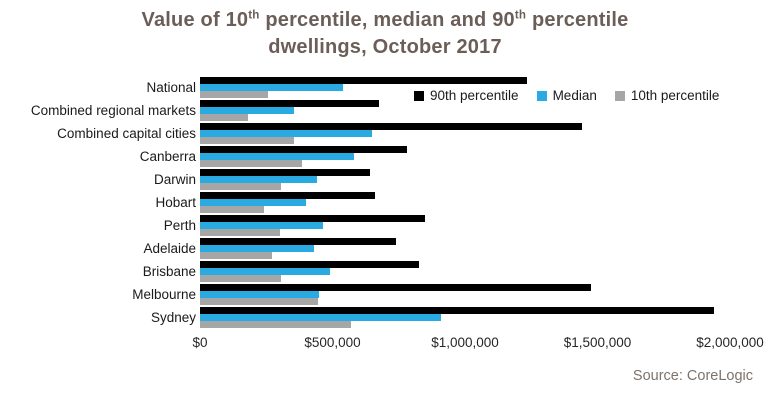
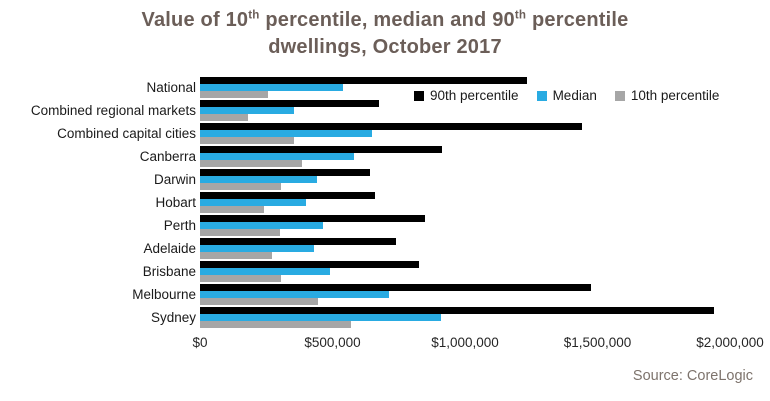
90th percentile/Canberra: $780000 -> $920000
Median/Melbourne: $450000 -> $720000
